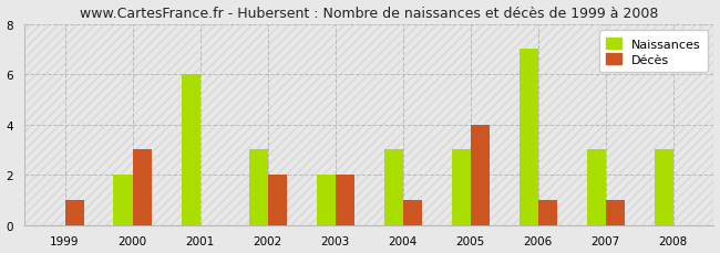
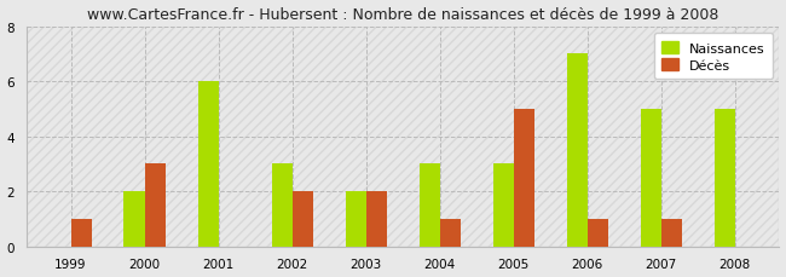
Décès/2005: 4 -> 5
Naissances/2007: 3 -> 5
Naissances/2008: 3 -> 5
